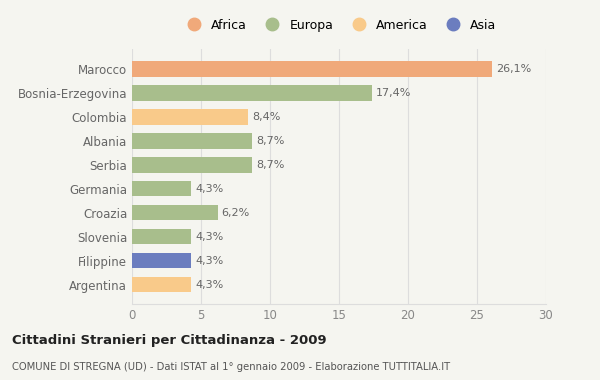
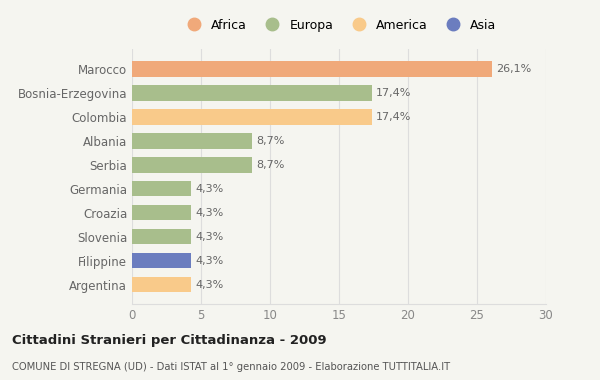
Colombia: 8,4% -> 17,4%
Croazia: 6,2% -> 4,3%
